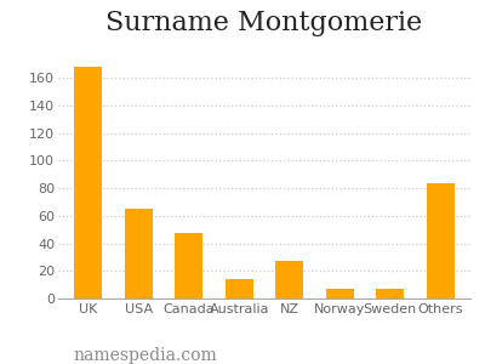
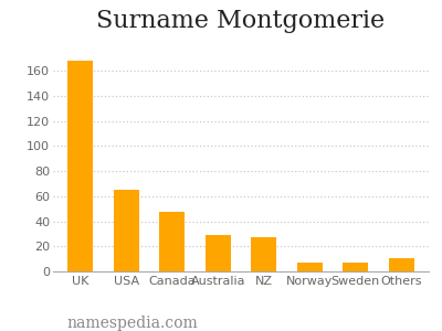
Australia: 14 -> 29
Others: 84 -> 11
